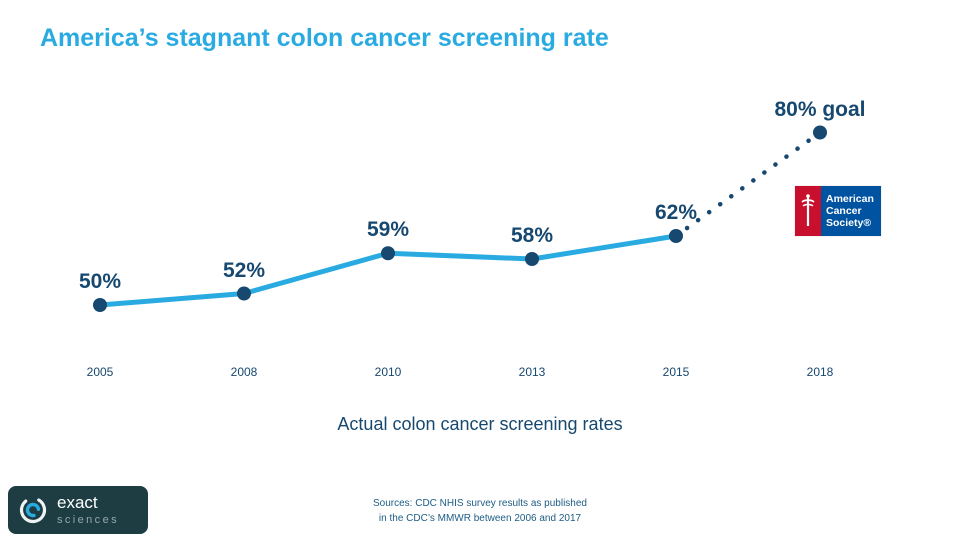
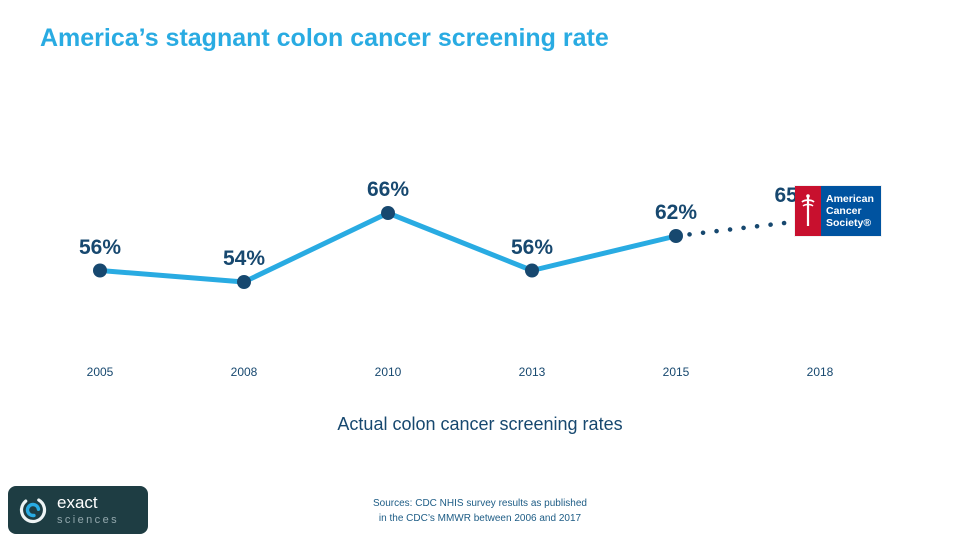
2005: 50% -> 56%
2008: 52% -> 54%
2010: 59% -> 66%
2013: 58% -> 56%
2018: 80% -> 65%
